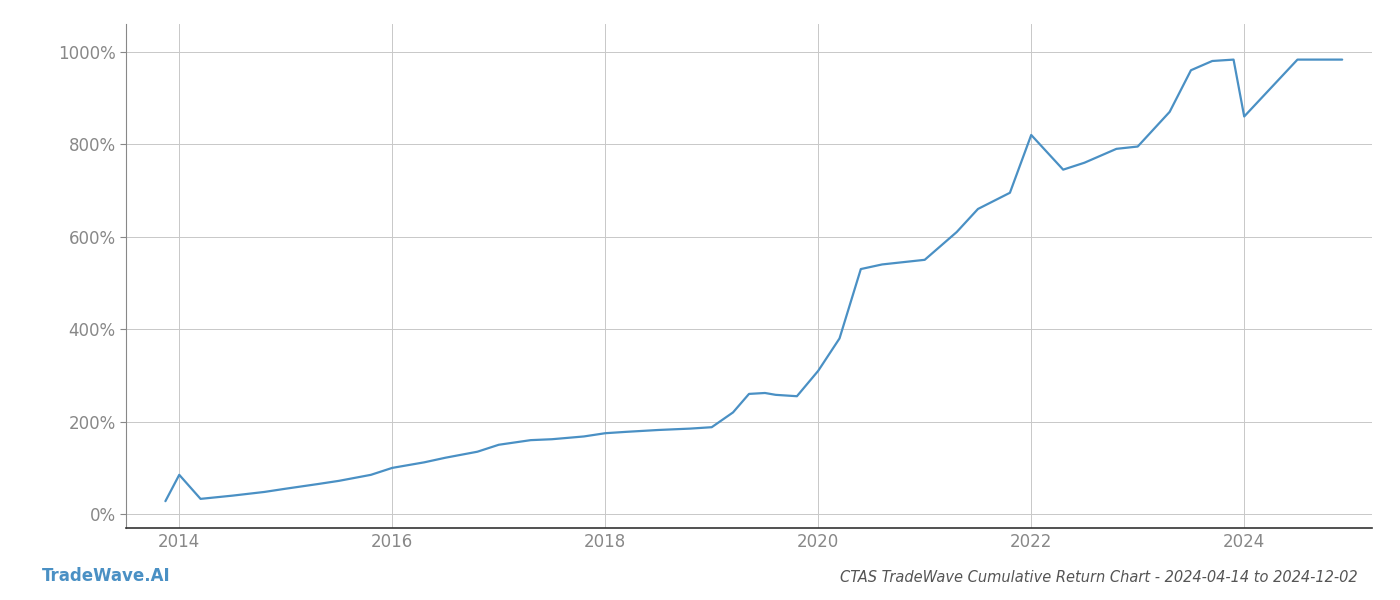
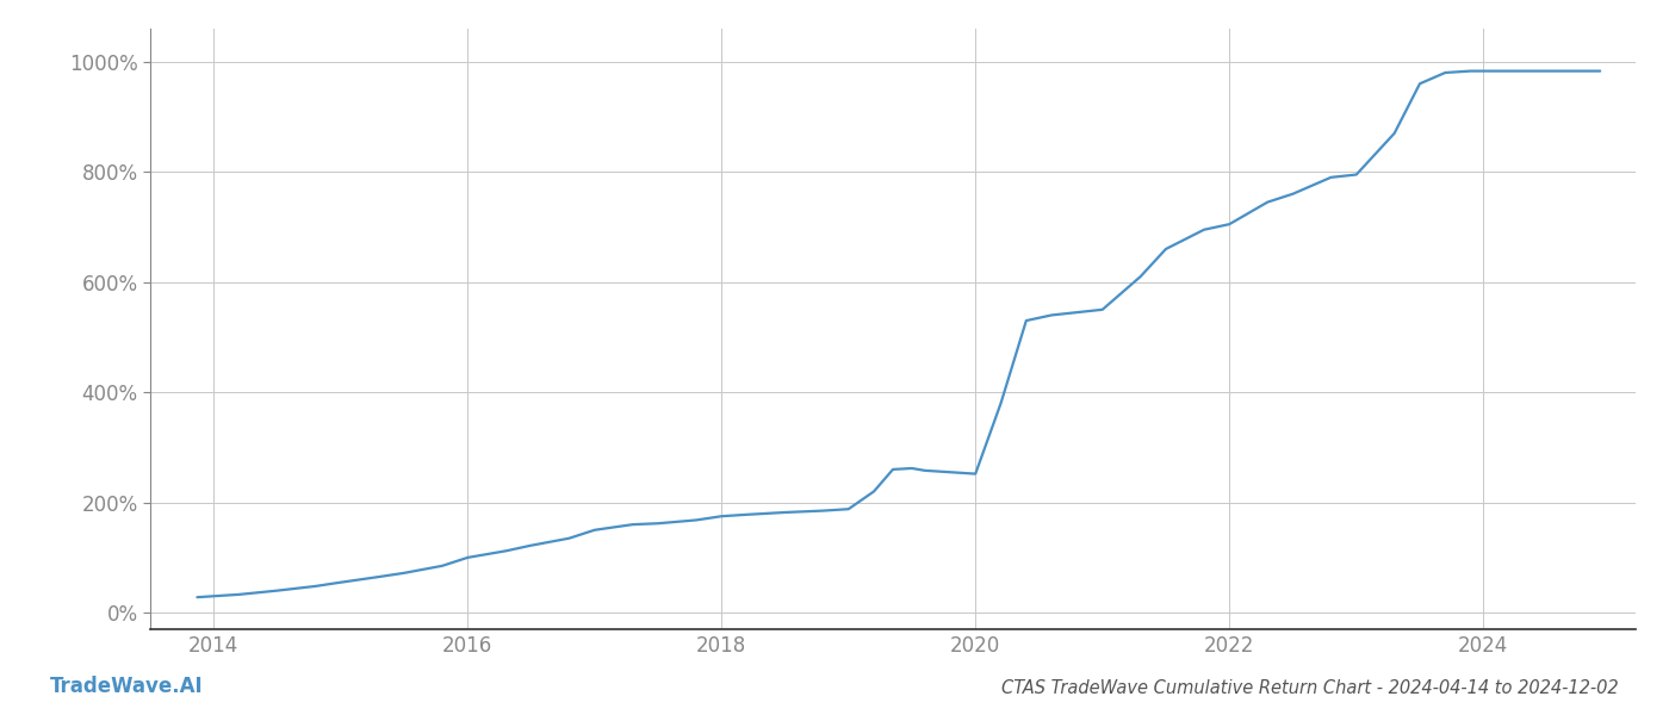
2014: 85% -> 30%
2020: 310% -> 252%
2022: 820% -> 705%
2024: 860% -> 983%
